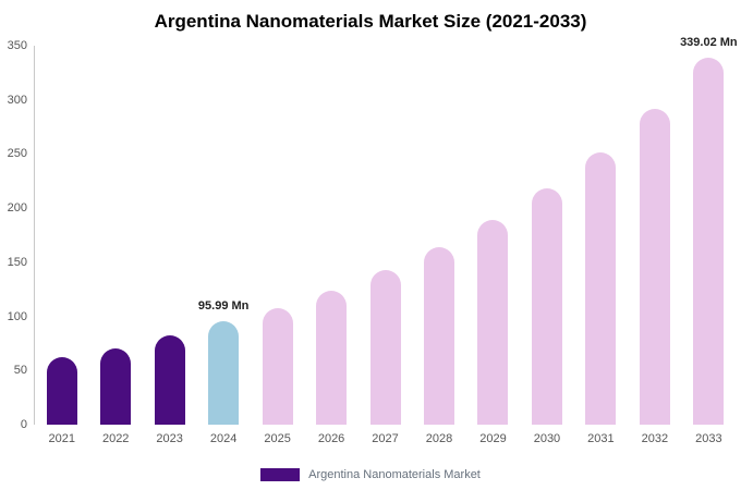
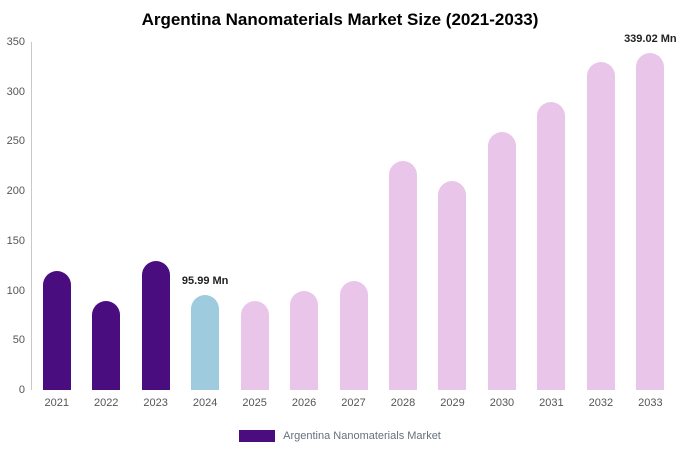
2021: 60 -> 120
2022: 70 -> 90
2023: 80 -> 130
2025: 110 -> 90
2026: 120 -> 100
2027: 140 -> 110
2028: 160 -> 230
2029: 190 -> 210
2030: 220 -> 260
2031: 250 -> 290
2032: 290 -> 330
